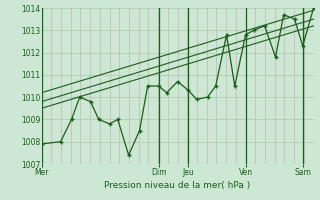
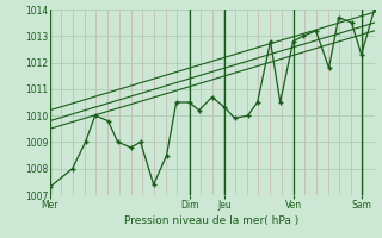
Mer: 1007.9 -> 1007.3
